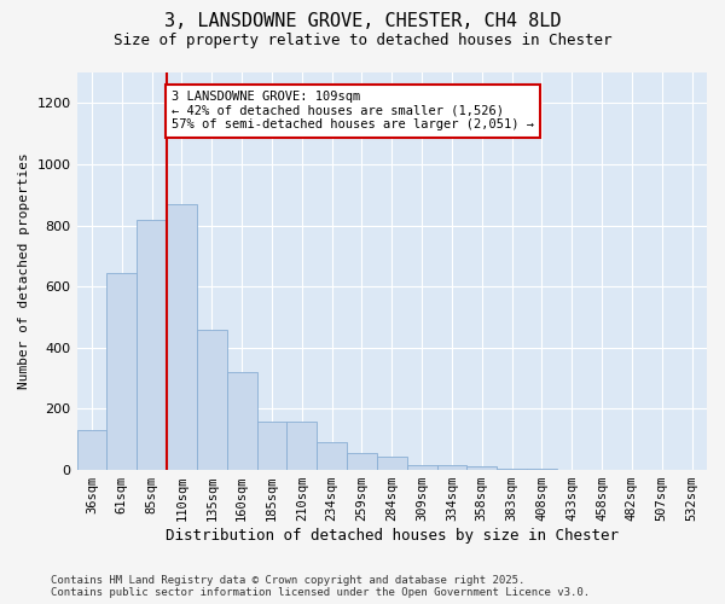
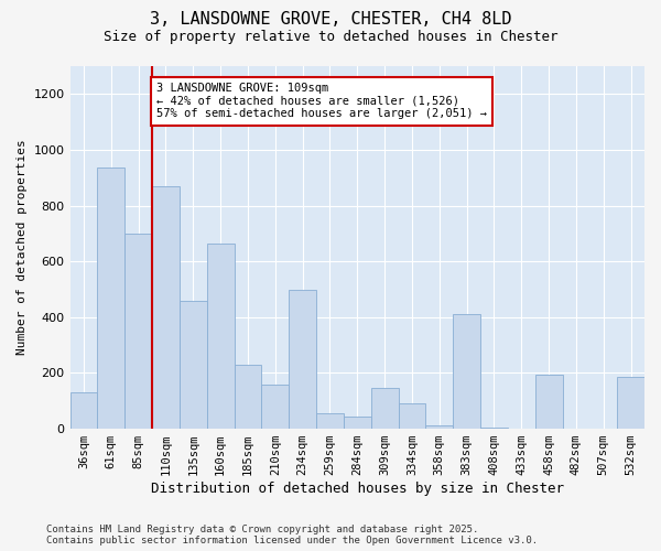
61sqm: 645 -> 935
85sqm: 820 -> 700
160sqm: 320 -> 665
185sqm: 160 -> 230
234sqm: 90 -> 500
309sqm: 18 -> 145
334sqm: 18 -> 90
383sqm: 5 -> 410
458sqm: 1 -> 195
532sqm: 1 -> 185
